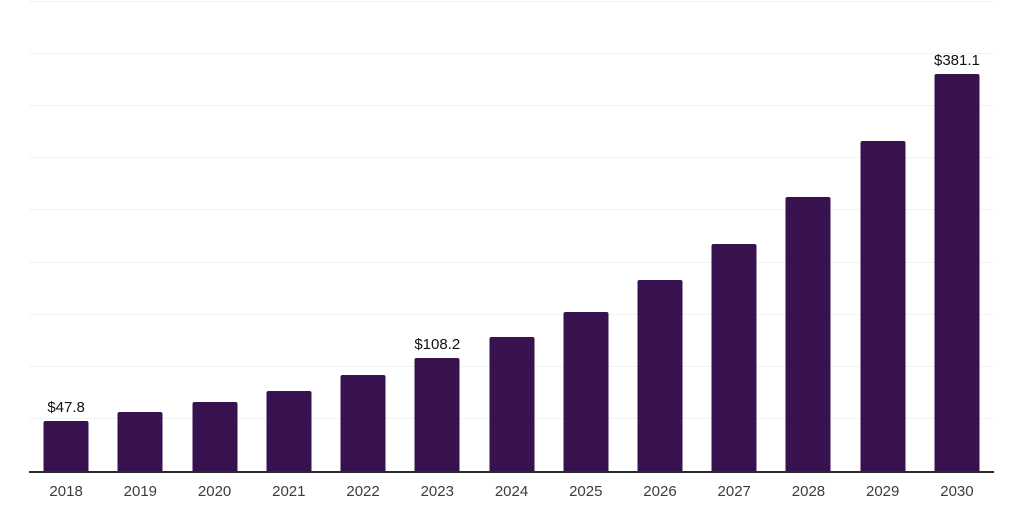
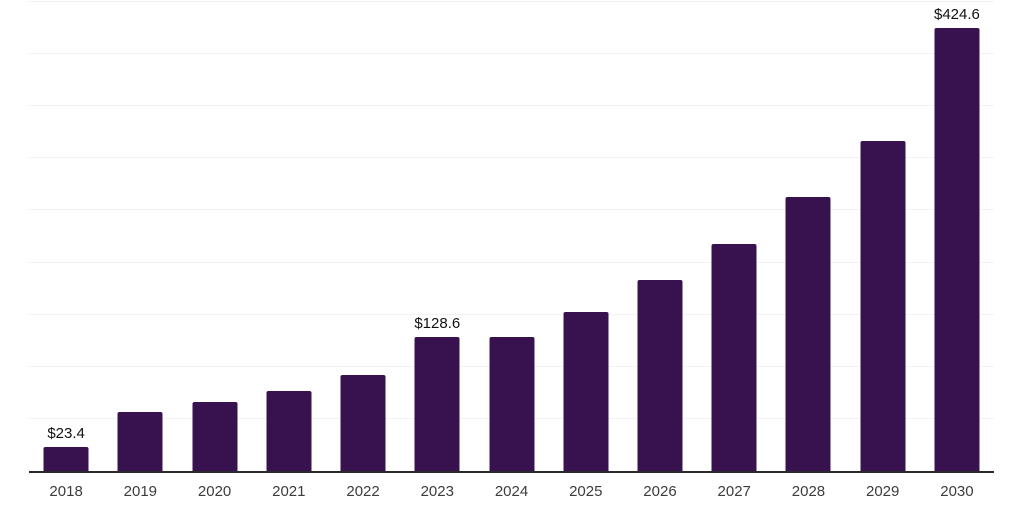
2018: $47.8 -> $23.4
2023: $108.2 -> $128.6
2030: $381.1 -> $424.6
